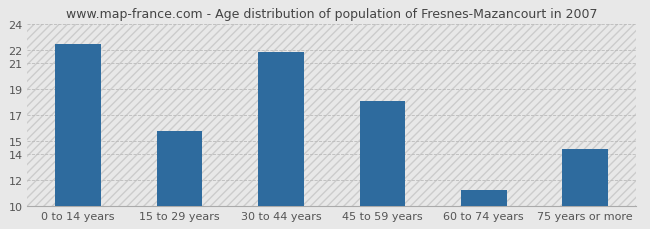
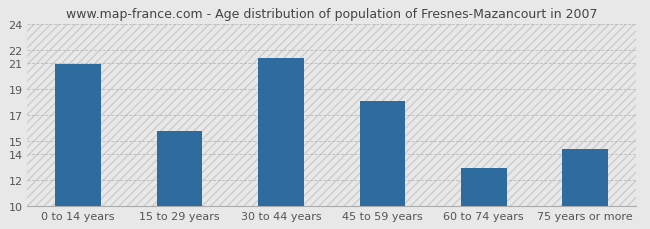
0 to 14 years: 22.5 -> 20.9
30 to 44 years: 21.9 -> 21.4
60 to 74 years: 11.2 -> 12.9
